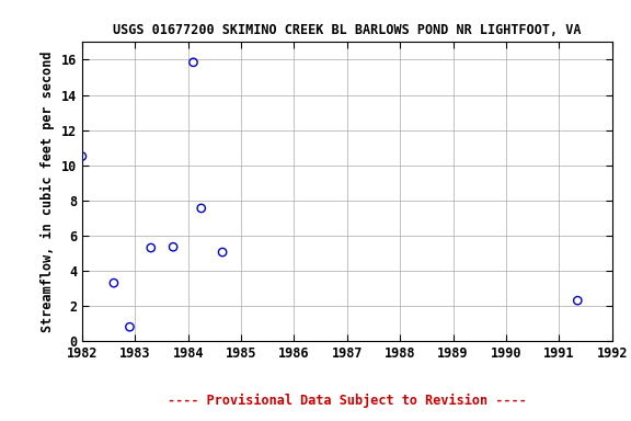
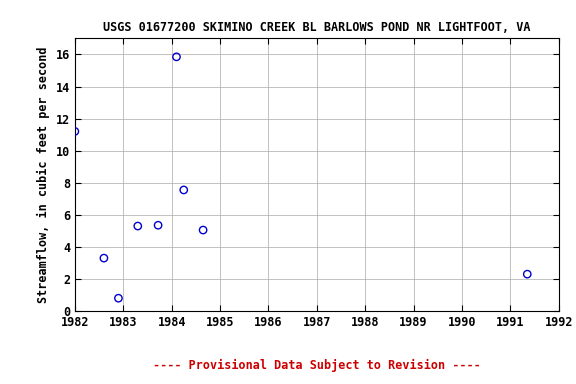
1982: 10.5 -> 11.2
